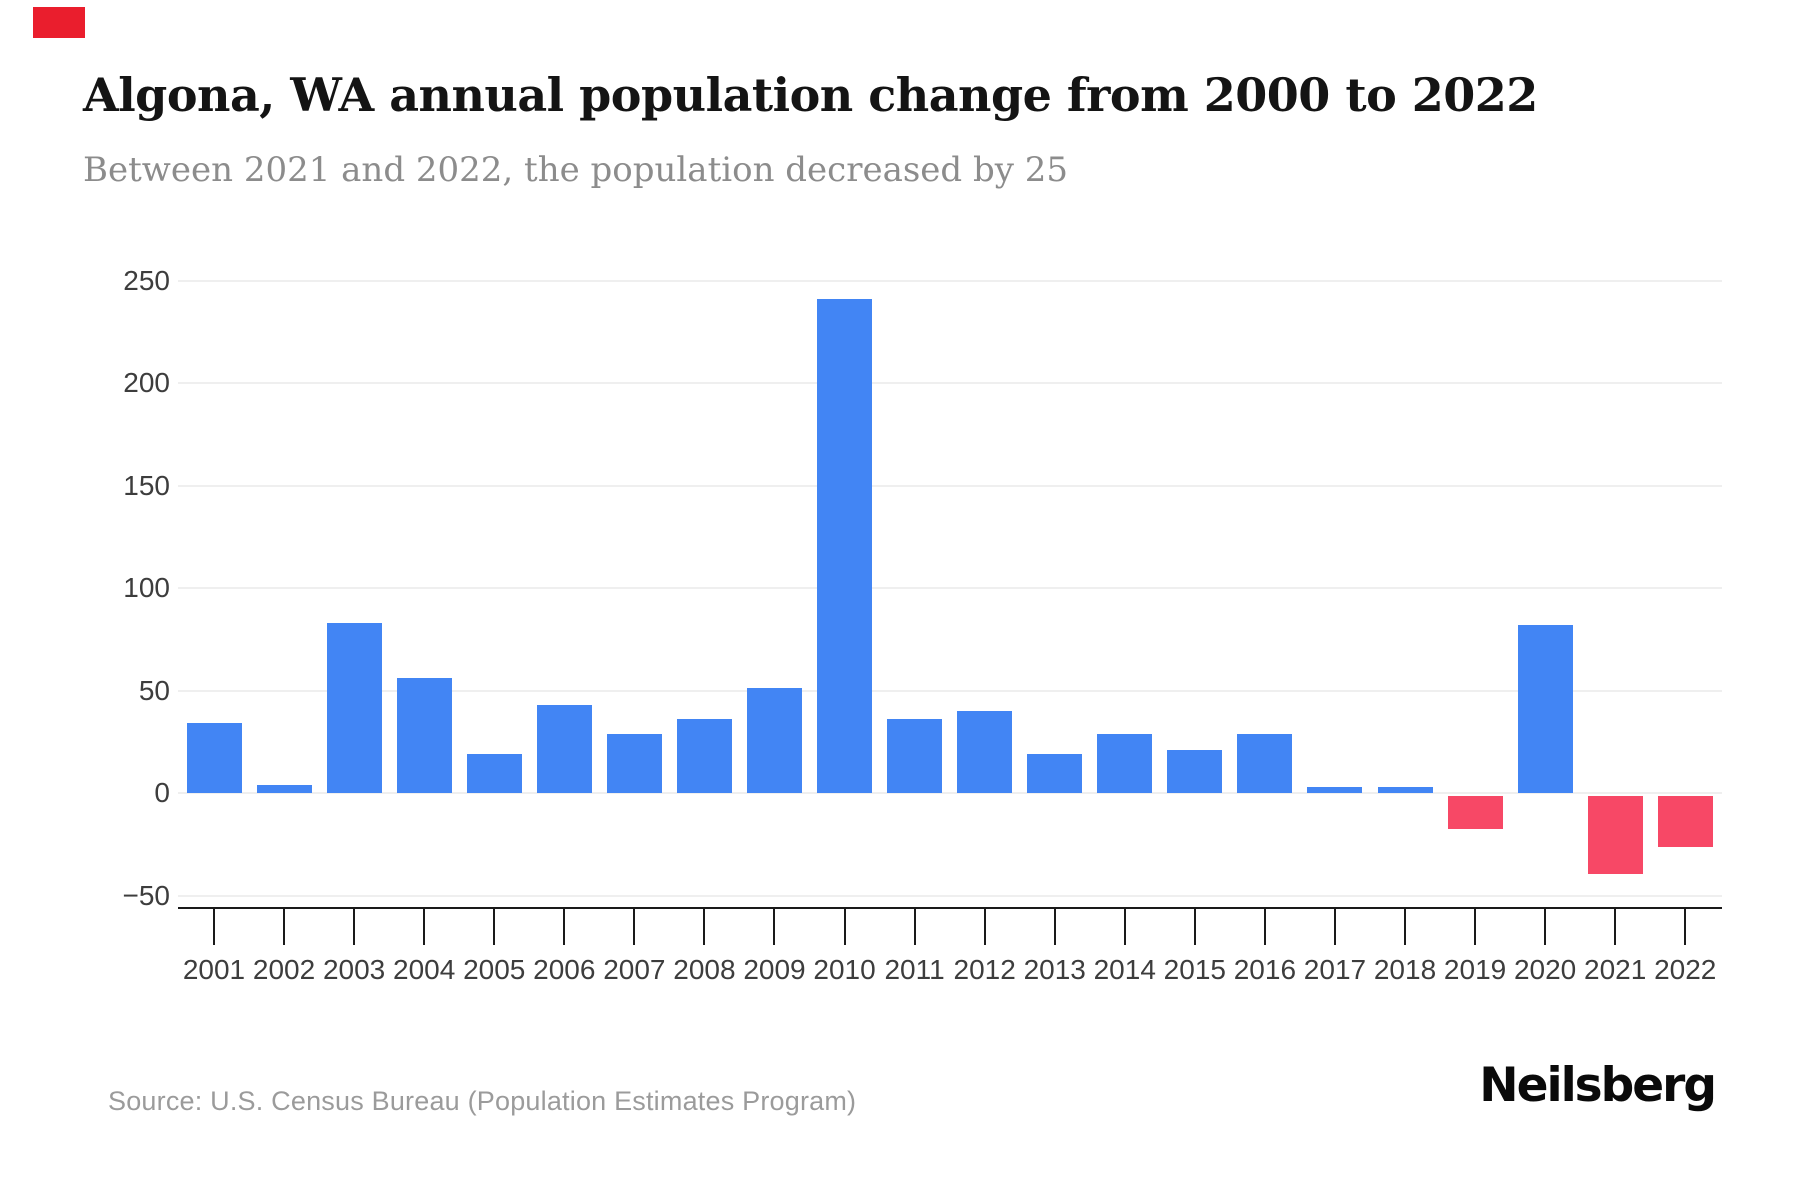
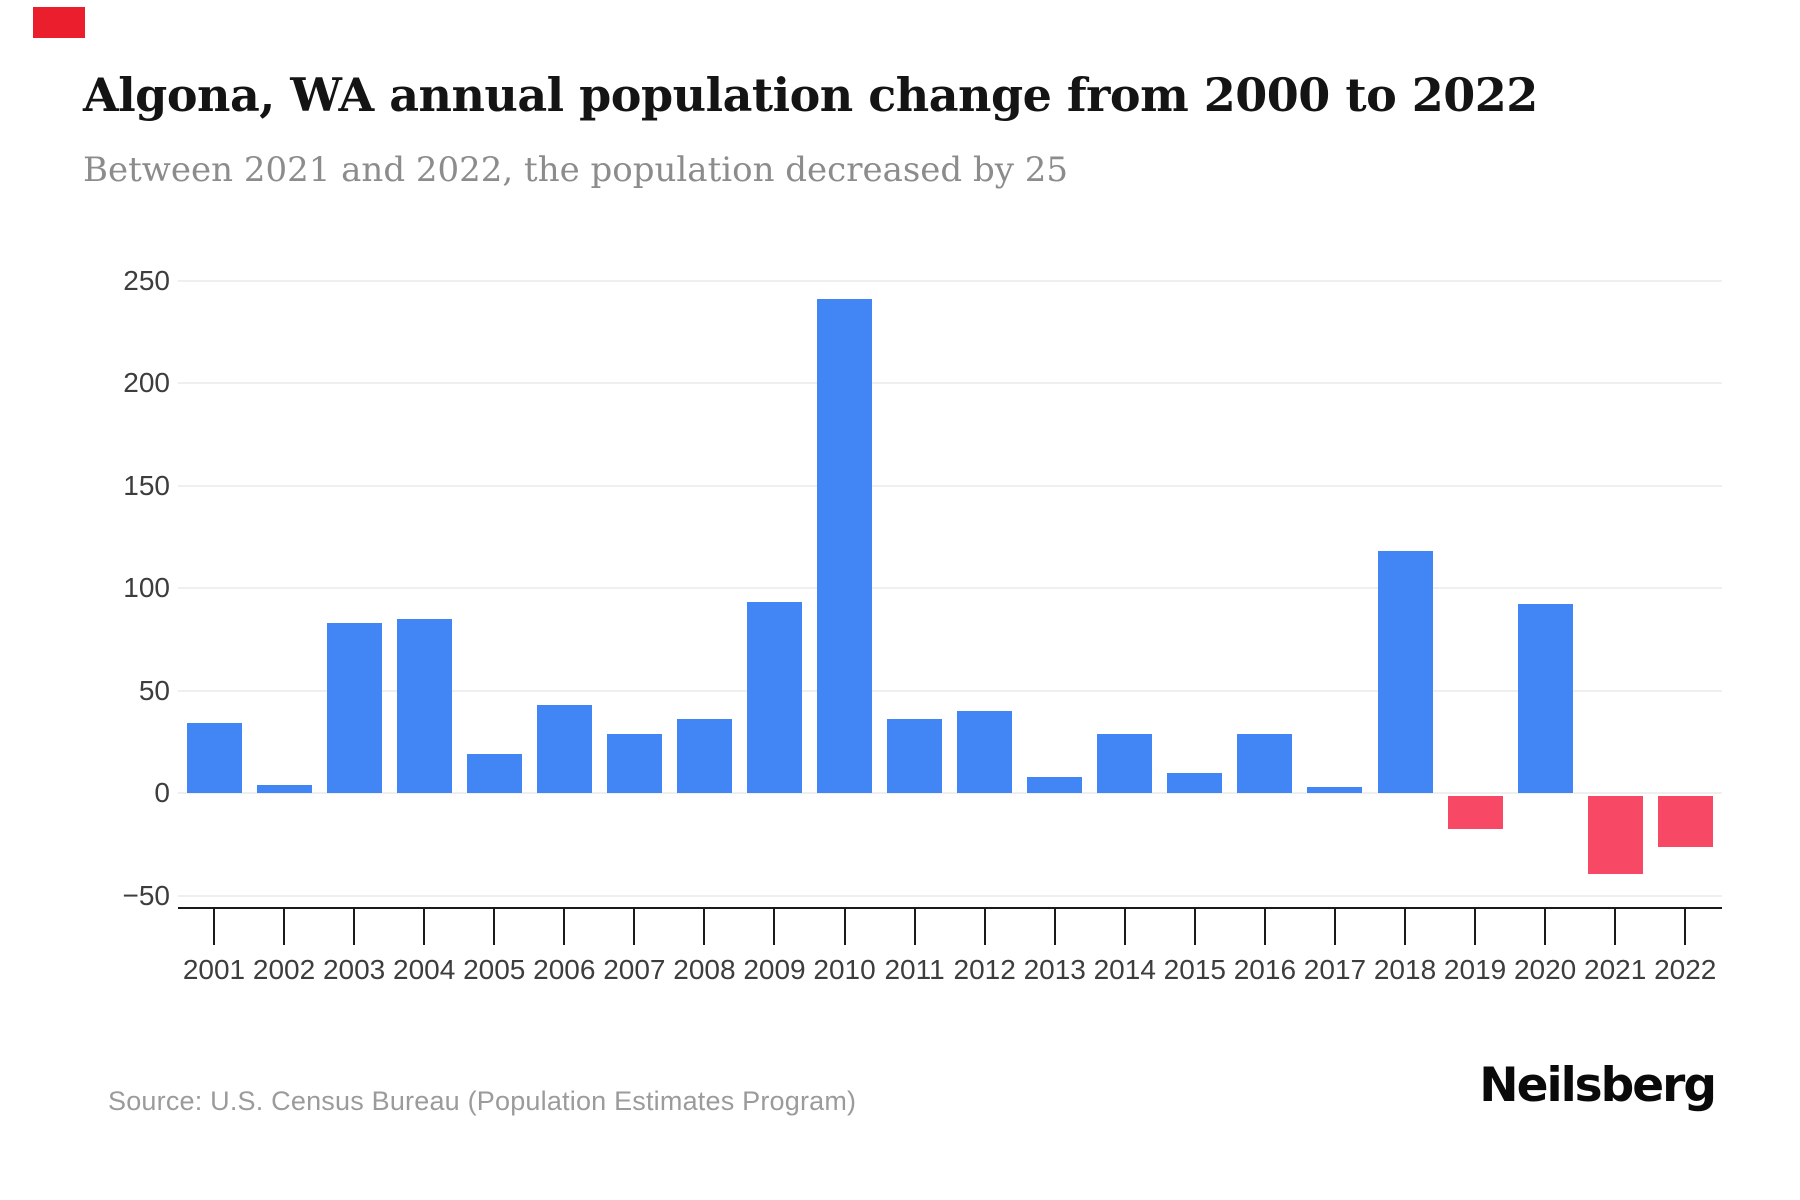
2004: 56 -> 85
2009: 51 -> 93
2013: 19 -> 8
2015: 21 -> 10
2018: 3 -> 118
2020: 82 -> 92
